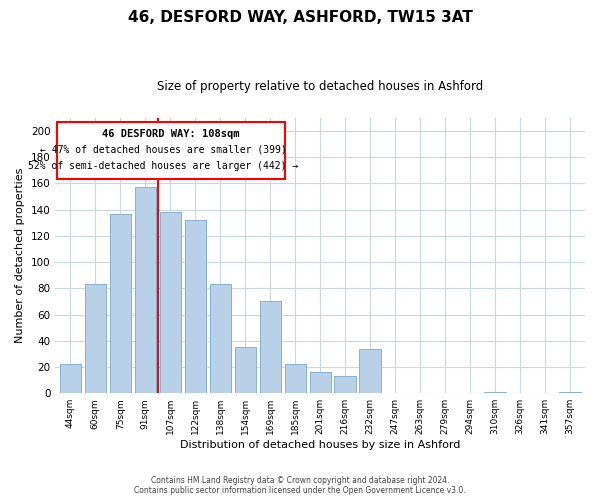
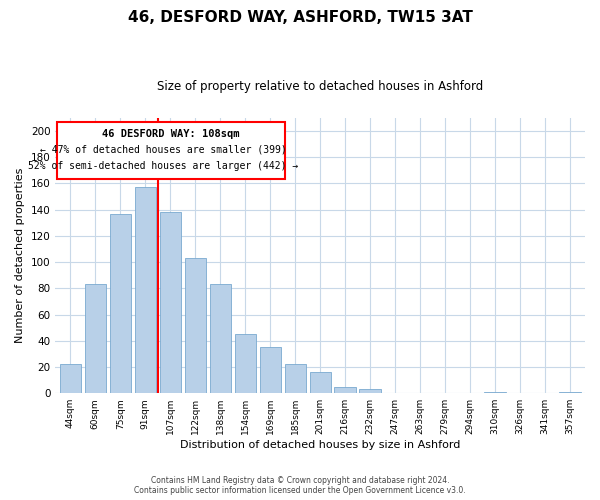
122sqm: 132 -> 103
154sqm: 35 -> 45
169sqm: 70 -> 35
216sqm: 13 -> 5
232sqm: 34 -> 3
